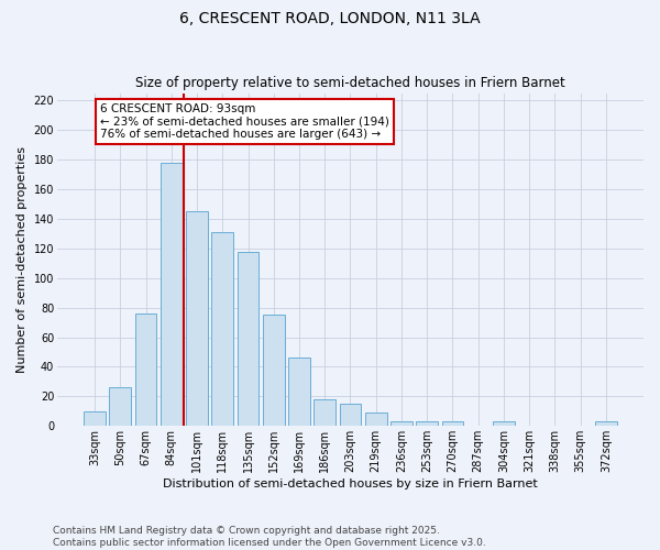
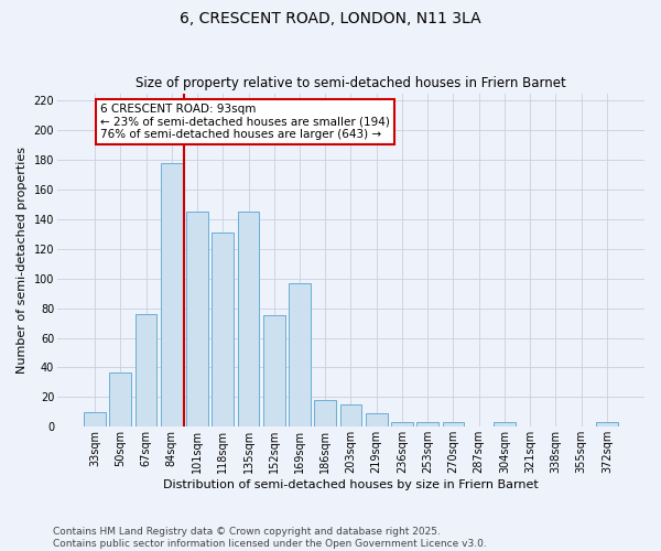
50sqm: 26 -> 37
135sqm: 118 -> 145
169sqm: 46 -> 97
